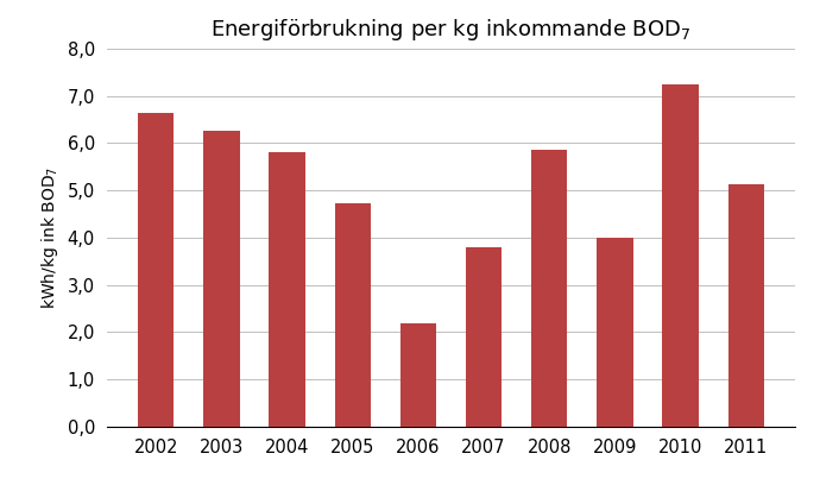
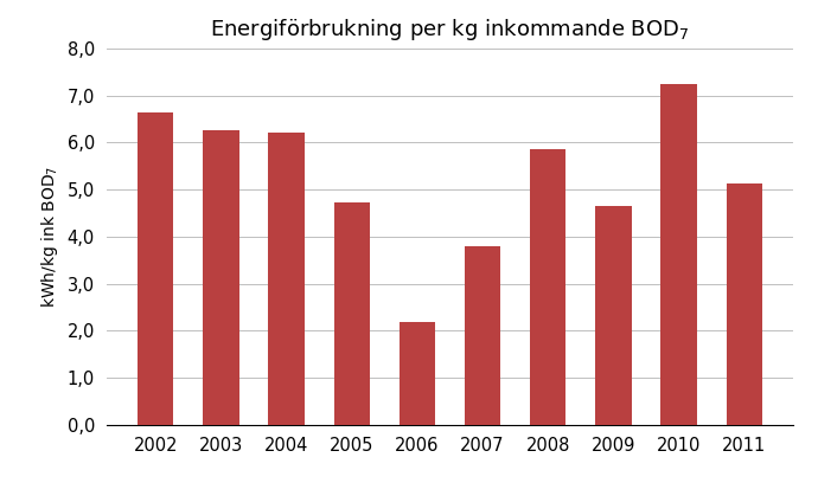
2004: 5,80 -> 6,20
2009: 4,00 -> 4,65
